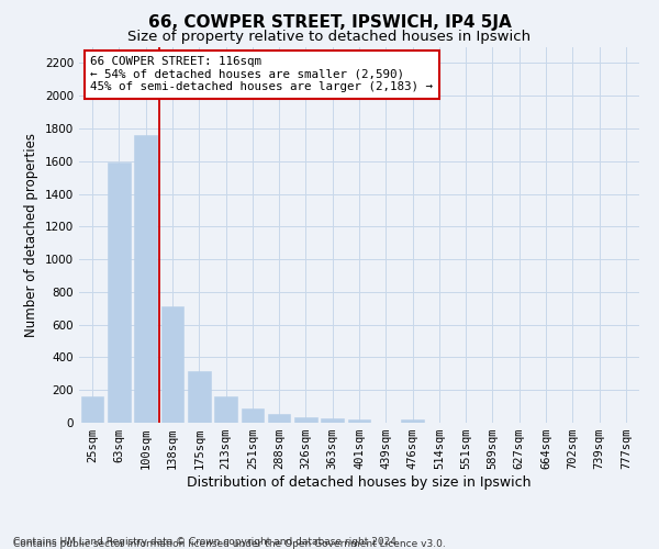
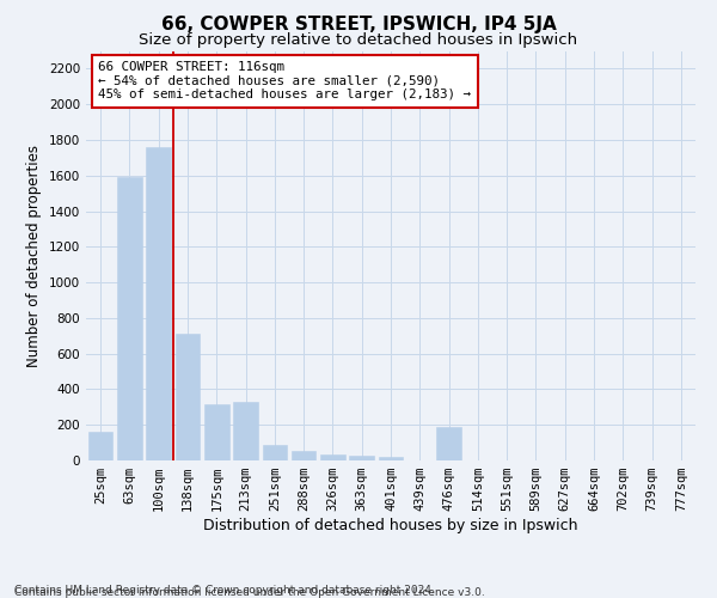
213sqm: 160 -> 330
476sqm: 20 -> 190
